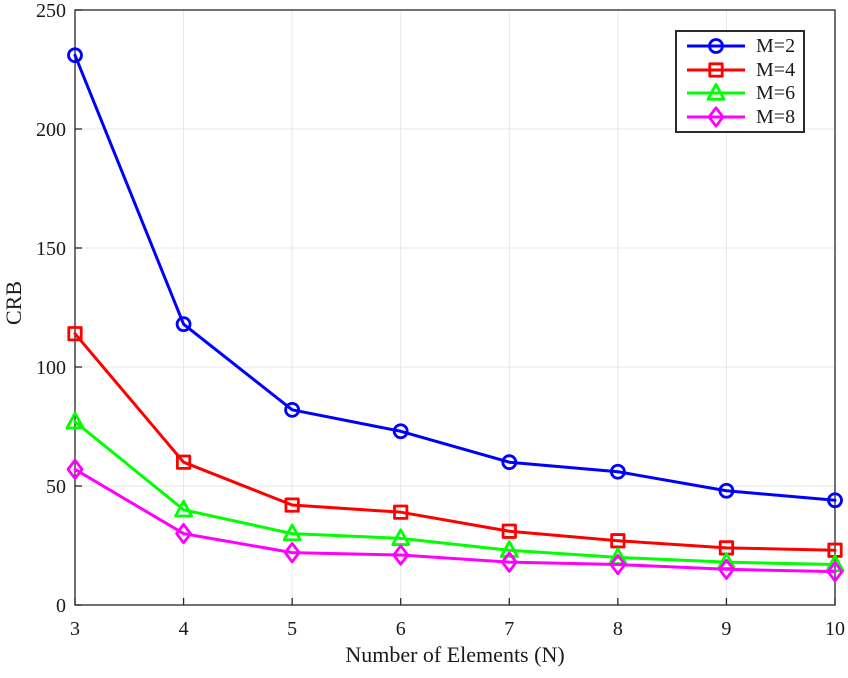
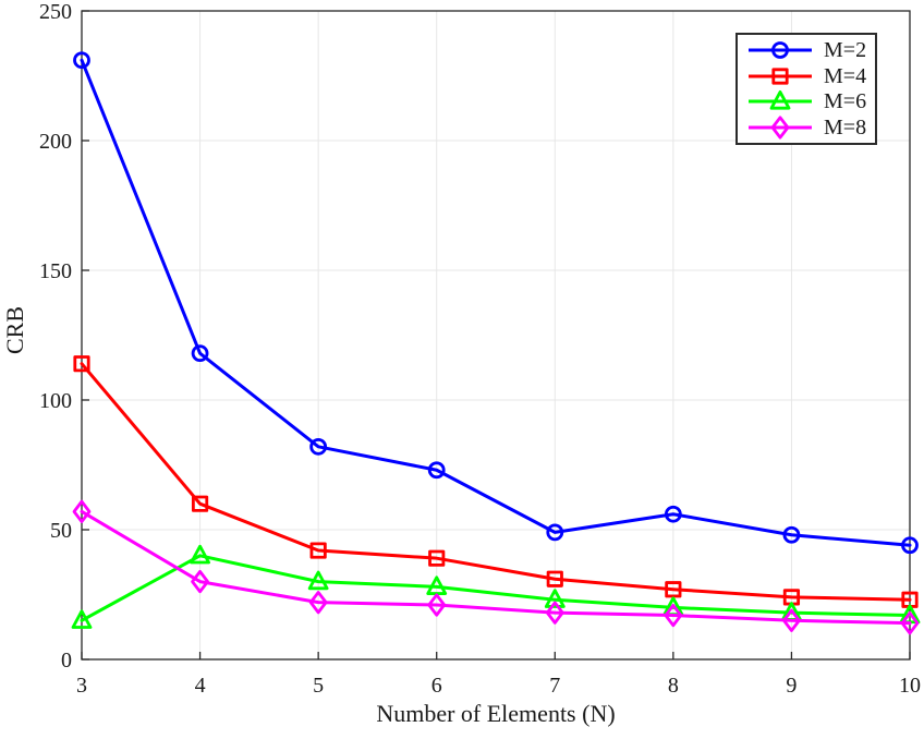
M=6/3: 77 -> 15
M=2/7: 60 -> 49
